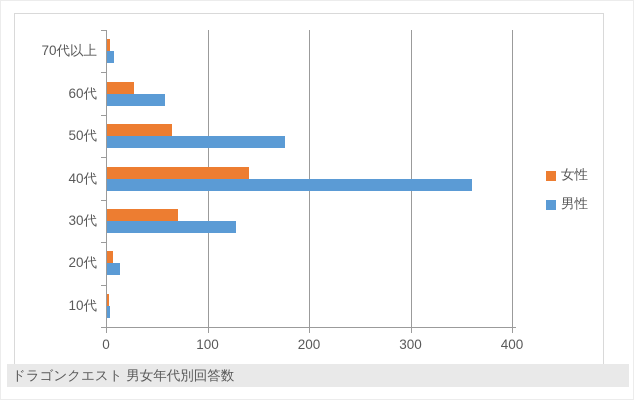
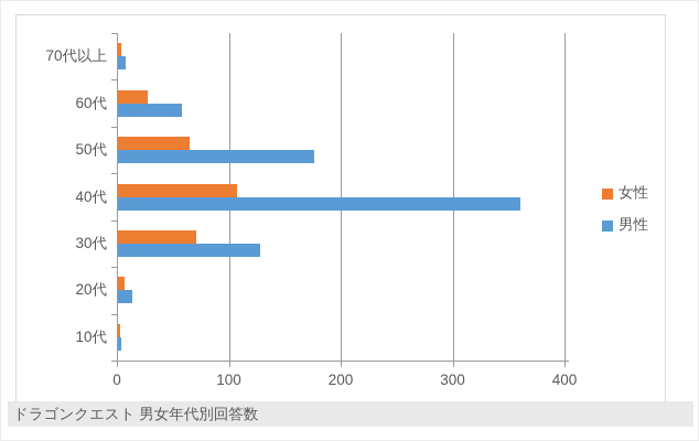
女性/40代: 140 -> 110
